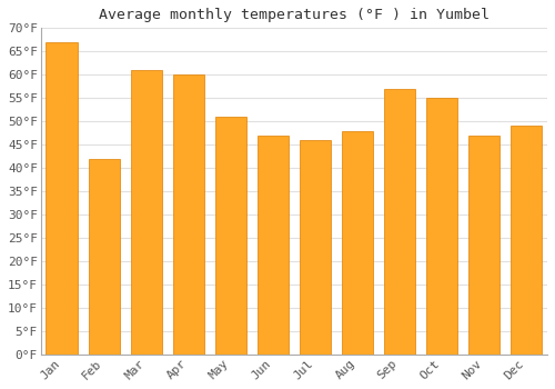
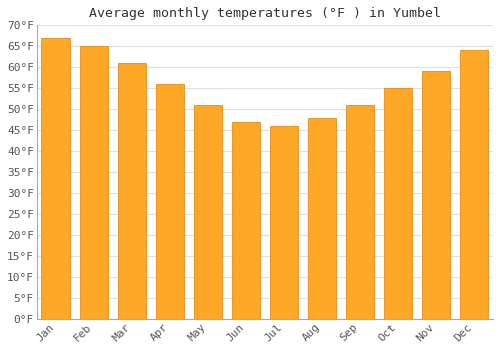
Feb: 42°F -> 65°F
Apr: 60°F -> 56°F
Sep: 57°F -> 51°F
Nov: 47°F -> 59°F
Dec: 49°F -> 64°F
